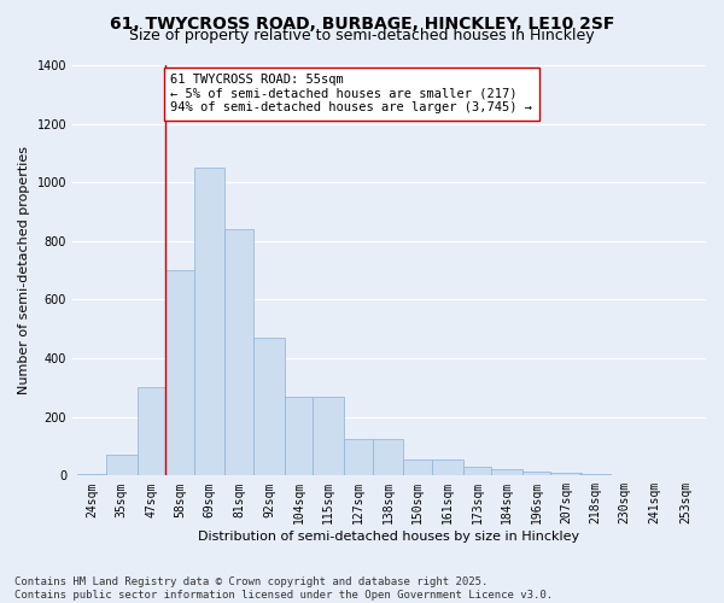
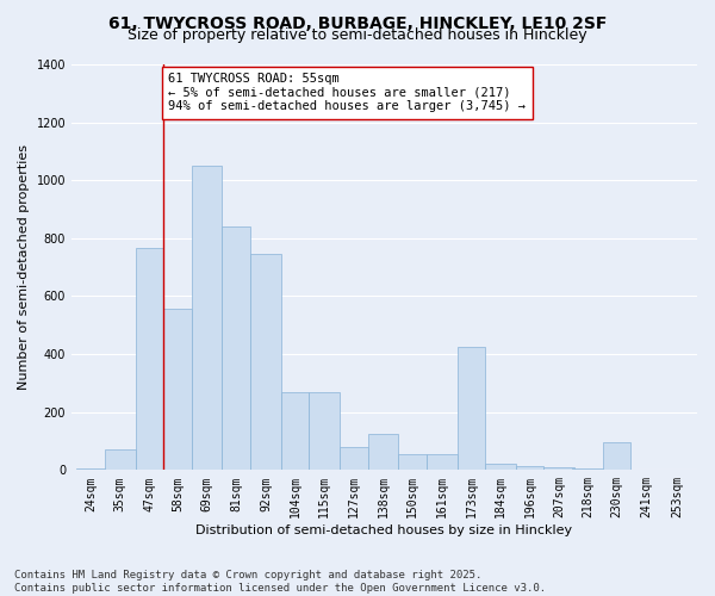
47sqm: 300 -> 765
58sqm: 700 -> 555
92sqm: 470 -> 745
127sqm: 125 -> 80
173sqm: 30 -> 425
230sqm: 3 -> 95
